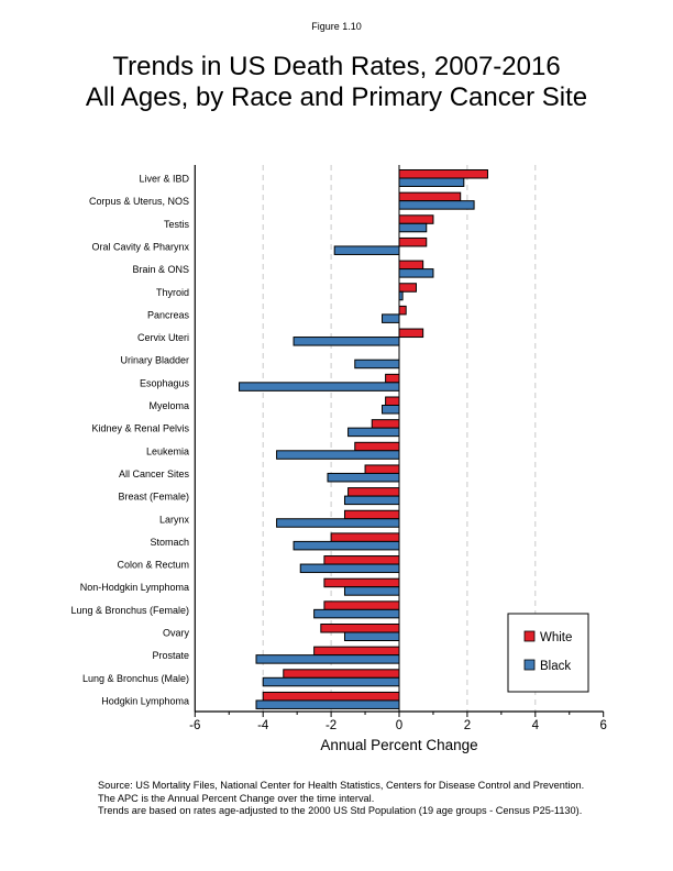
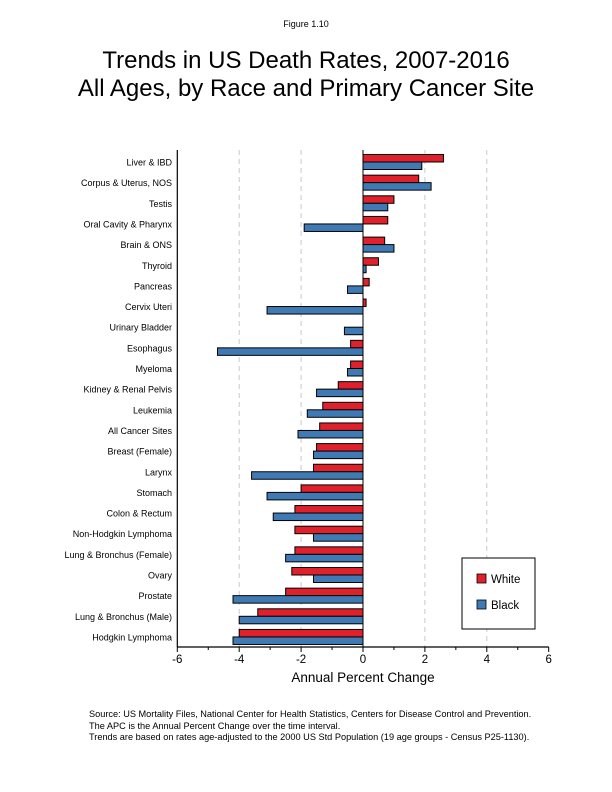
White/Cervix Uteri: 0.7 -> 0.1
Black/Urinary Bladder: -1.3 -> -0.6
Black/Leukemia: -3.6 -> -1.8
White/All Cancer Sites: -1.0 -> -1.4
